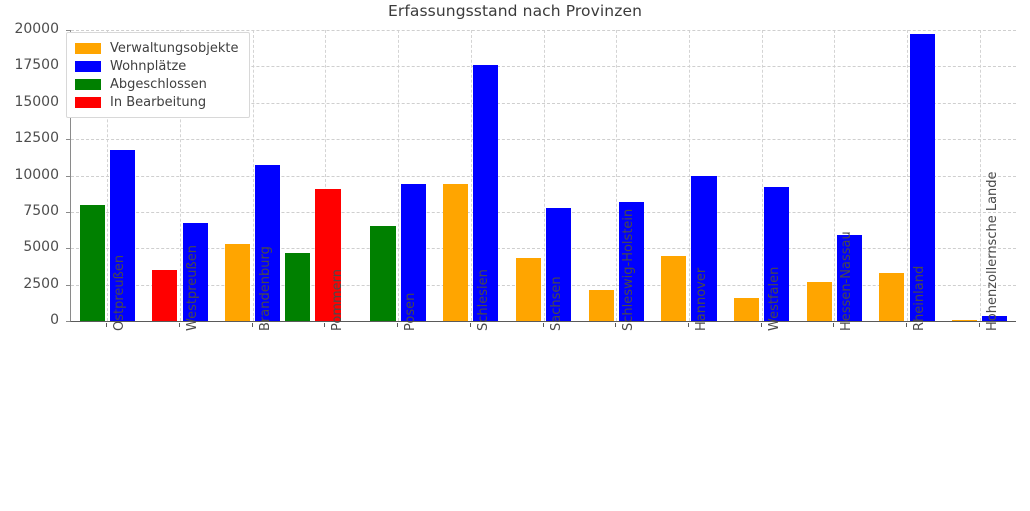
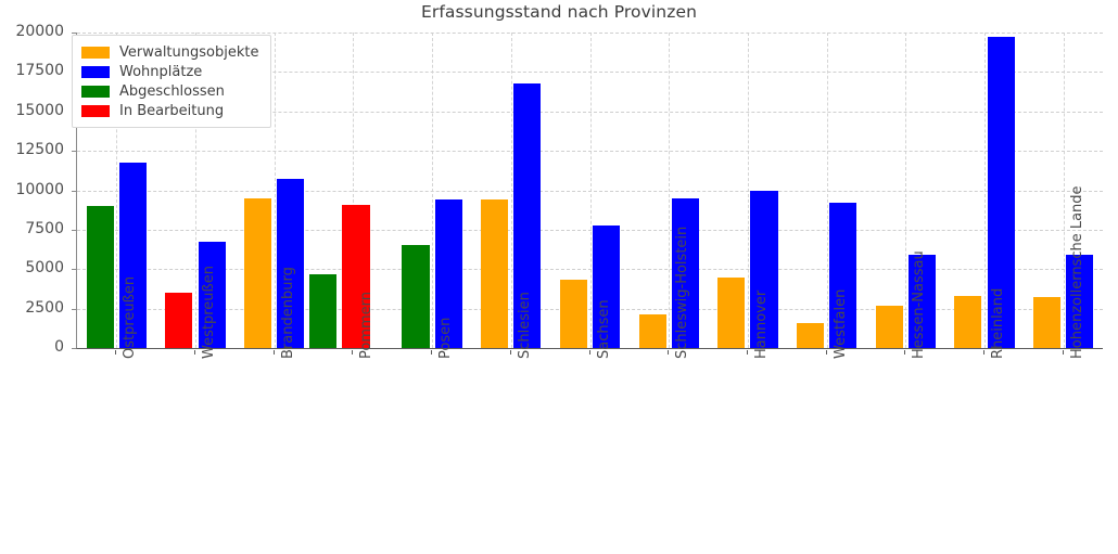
Abgeschlossen/Ostpreußen: 8000 -> 9000
Verwaltungsobjekte/Brandenburg: 5300 -> 9500
Wohnplätze/Schlesien: 17600 -> 16800
Wohnplätze/Schleswig-Holstein: 8200 -> 9500
Verwaltungsobjekte/Hohenzollernsche Lande: 100 -> 3200
Wohnplätze/Hohenzollernsche Lande: 400 -> 5900
